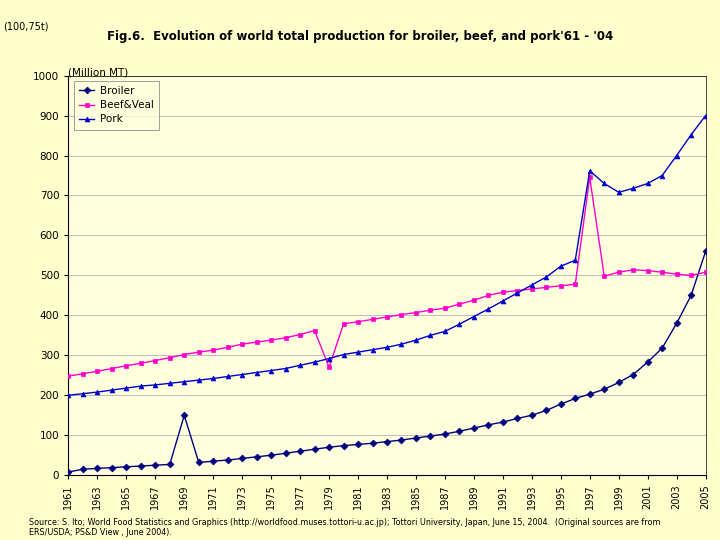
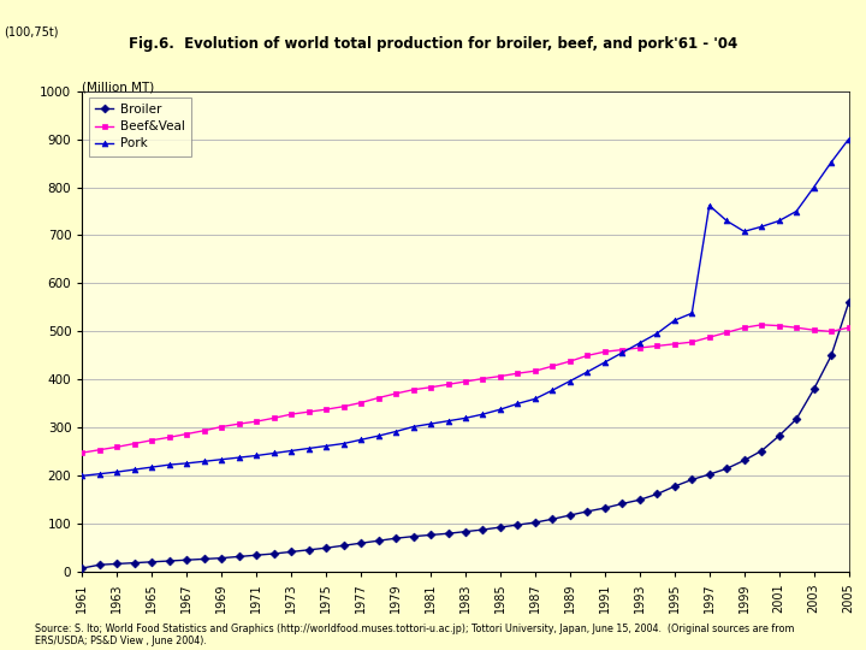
Broiler/1969: 150 -> 29
Beef&Veal/1979: 270 -> 371
Beef&Veal/1997: 745 -> 488
